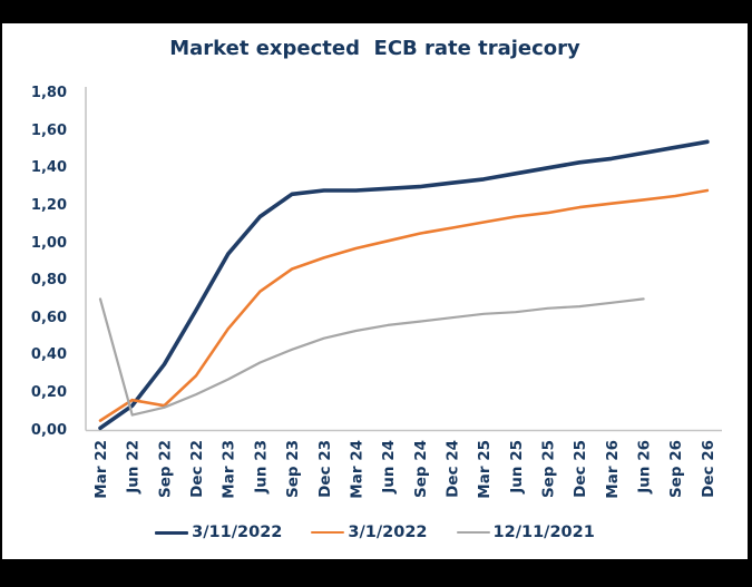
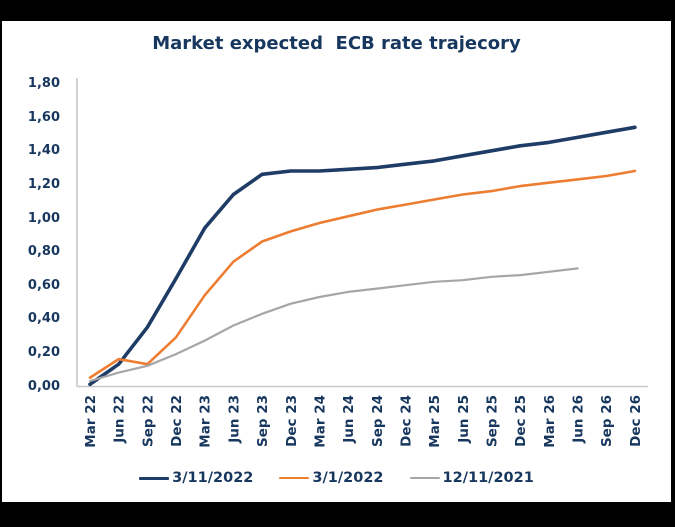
12/11/2021/Mar 22: 0,70 -> 0,03
